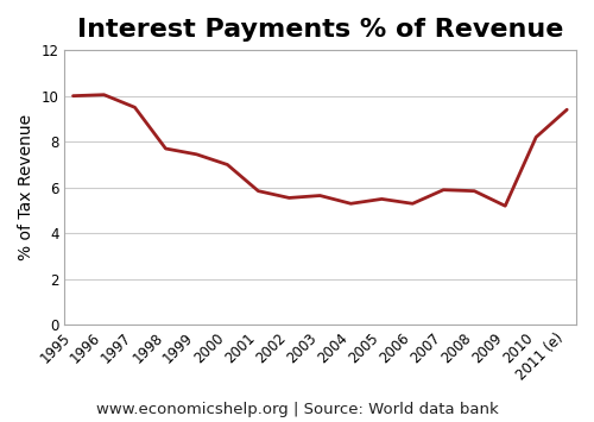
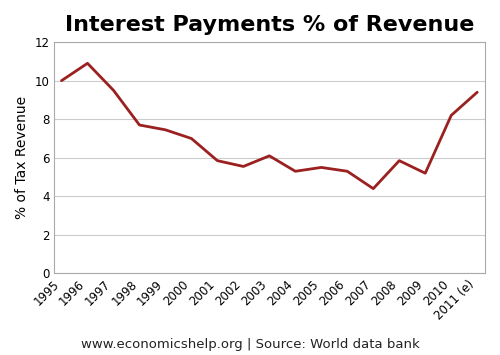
1996: 10.1 -> 10.9
2003: 5.7 -> 6.1
2007: 5.9 -> 4.4
